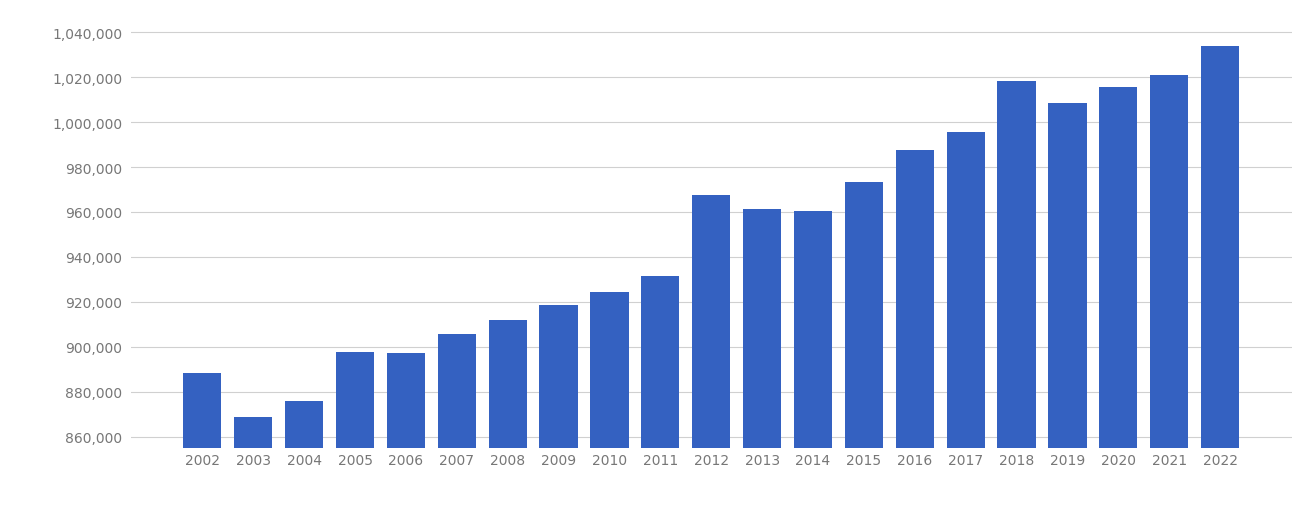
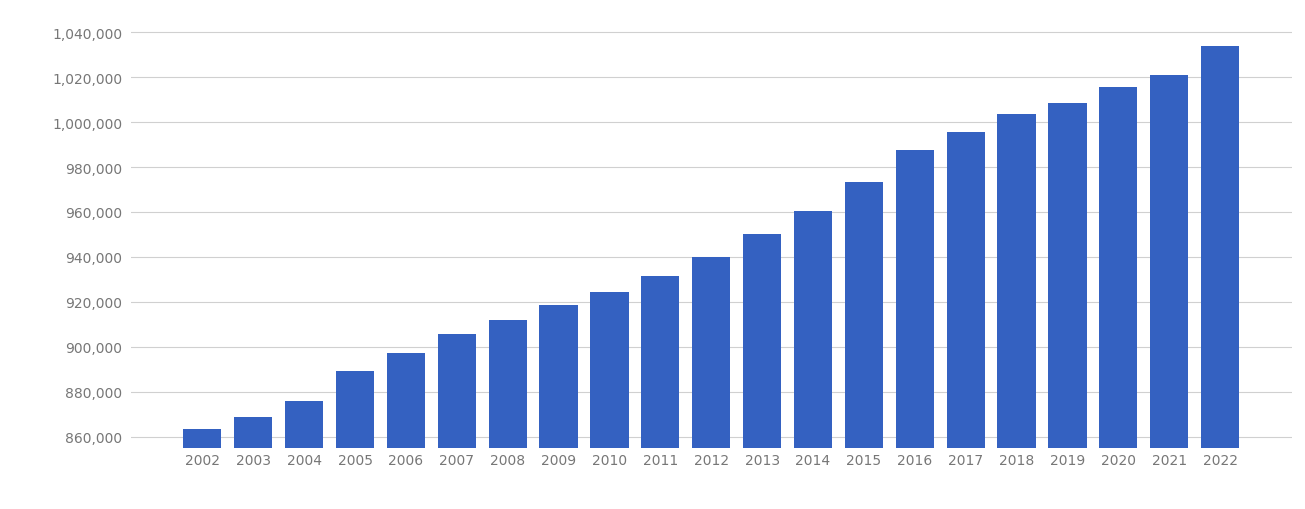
2002: 888,500 -> 863,200
2005: 897,500 -> 889,000
2012: 967,500 -> 940,000
2013: 961,500 -> 950,000
2018: 1,018,500 -> 1,003,500
